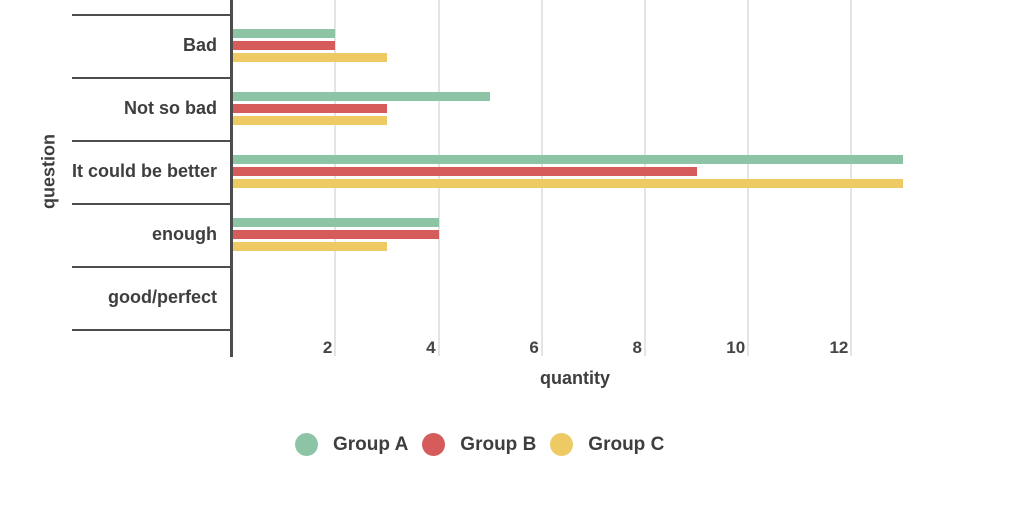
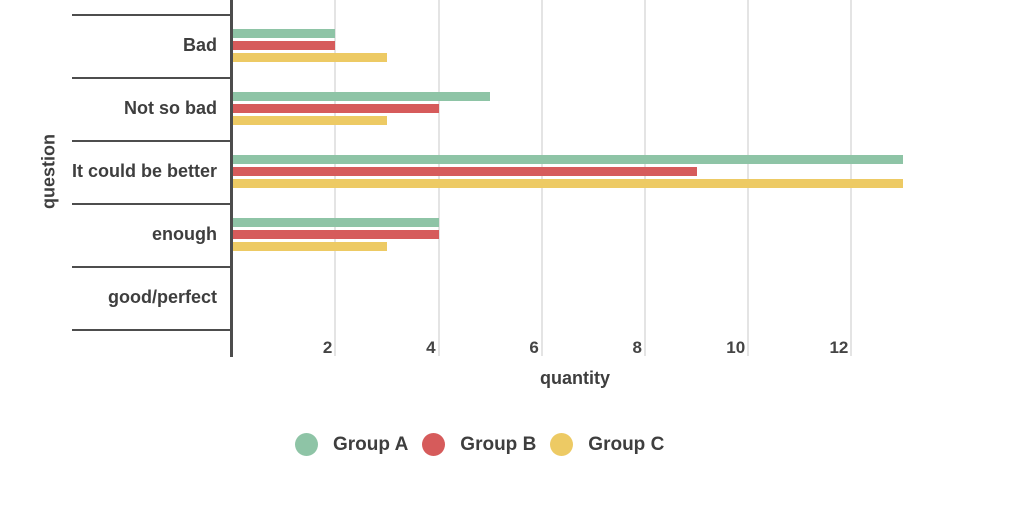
Group B/Not so bad: 3 -> 4
